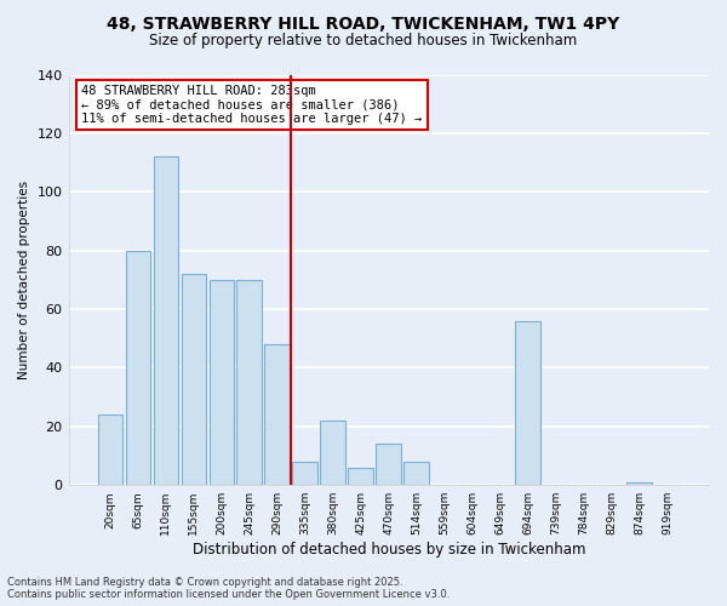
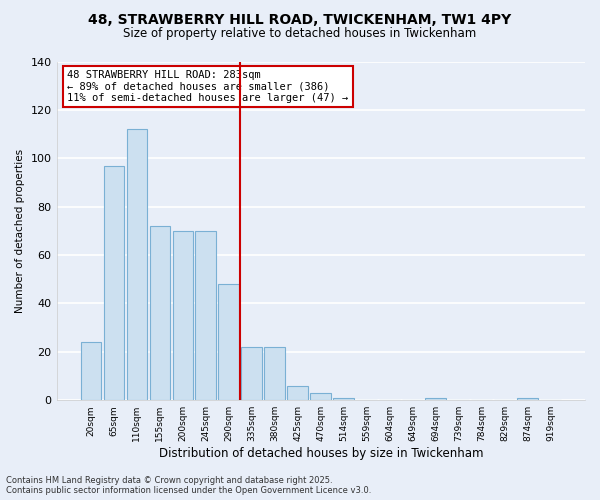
65sqm: 80 -> 97
335sqm: 8 -> 22
470sqm: 14 -> 3
514sqm: 8 -> 1
694sqm: 56 -> 1
